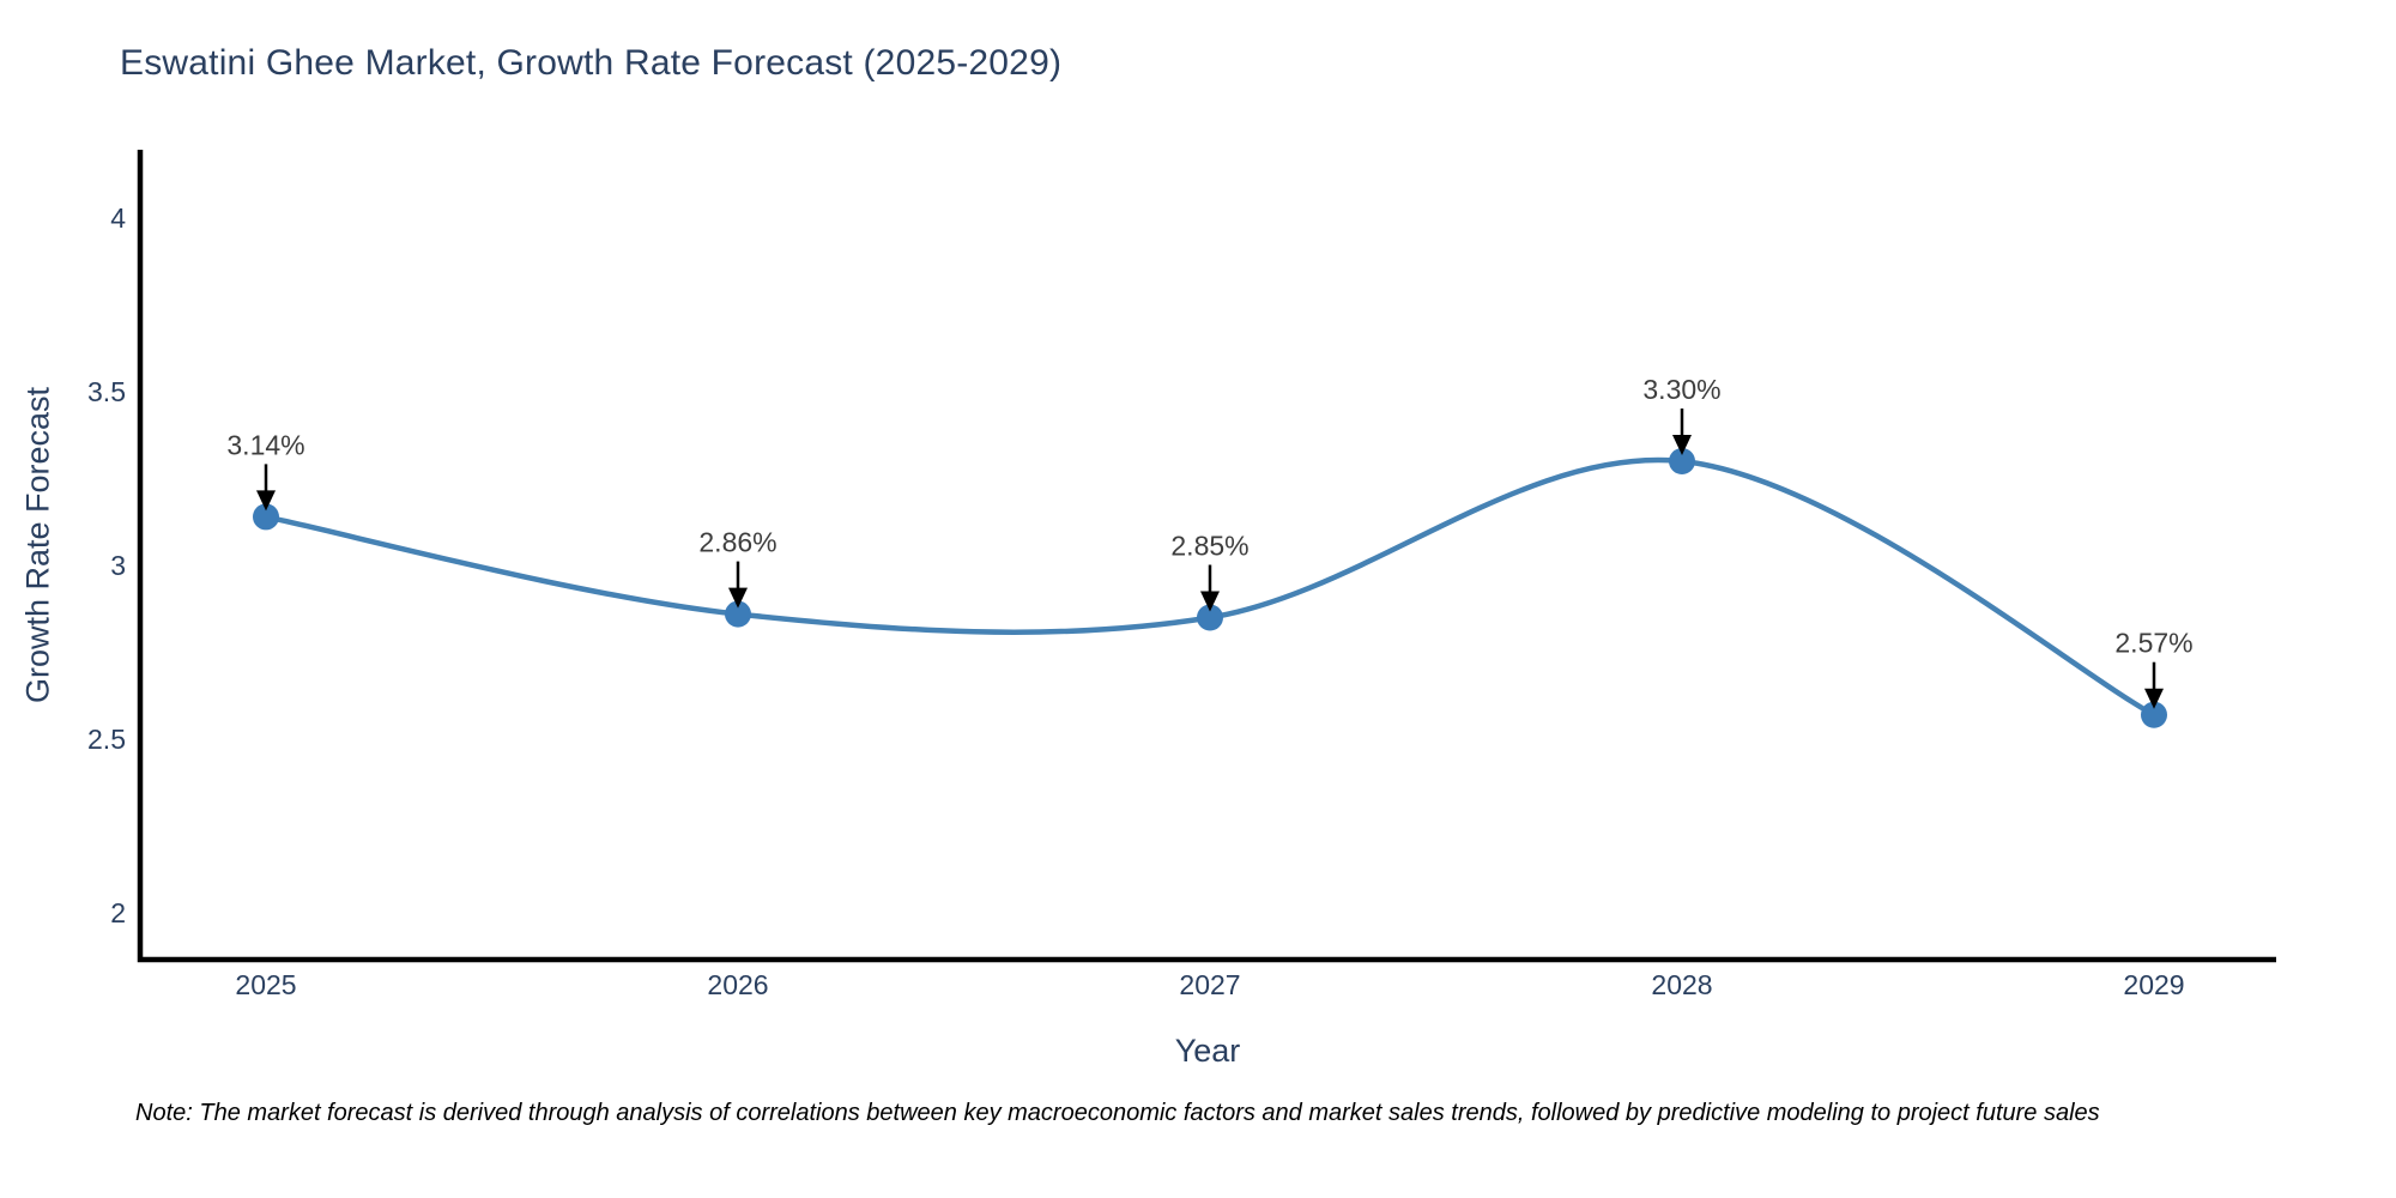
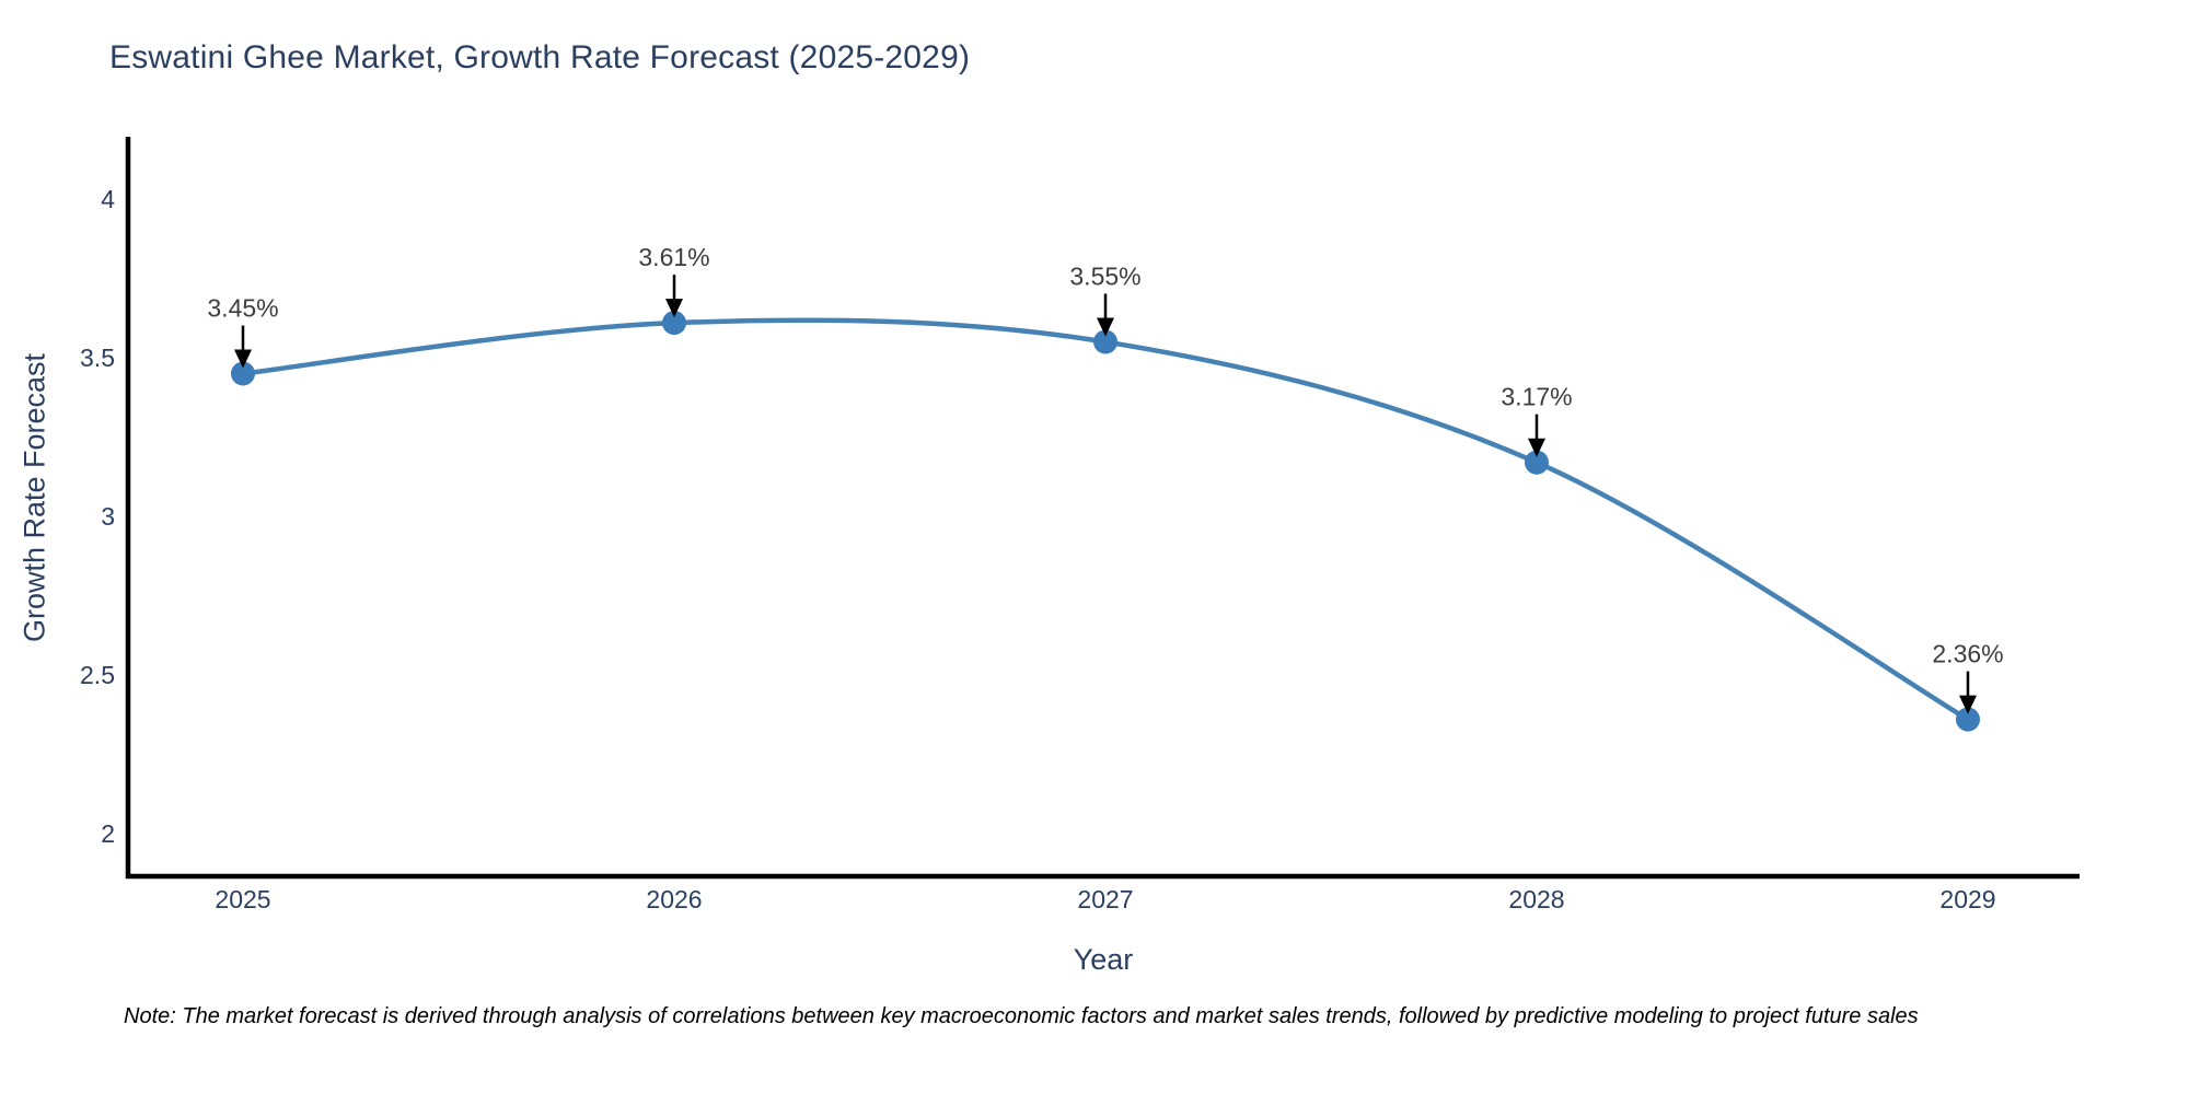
2025: 3.14% -> 3.45%
2026: 2.86% -> 3.61%
2027: 2.85% -> 3.55%
2028: 3.30% -> 3.17%
2029: 2.57% -> 2.36%
